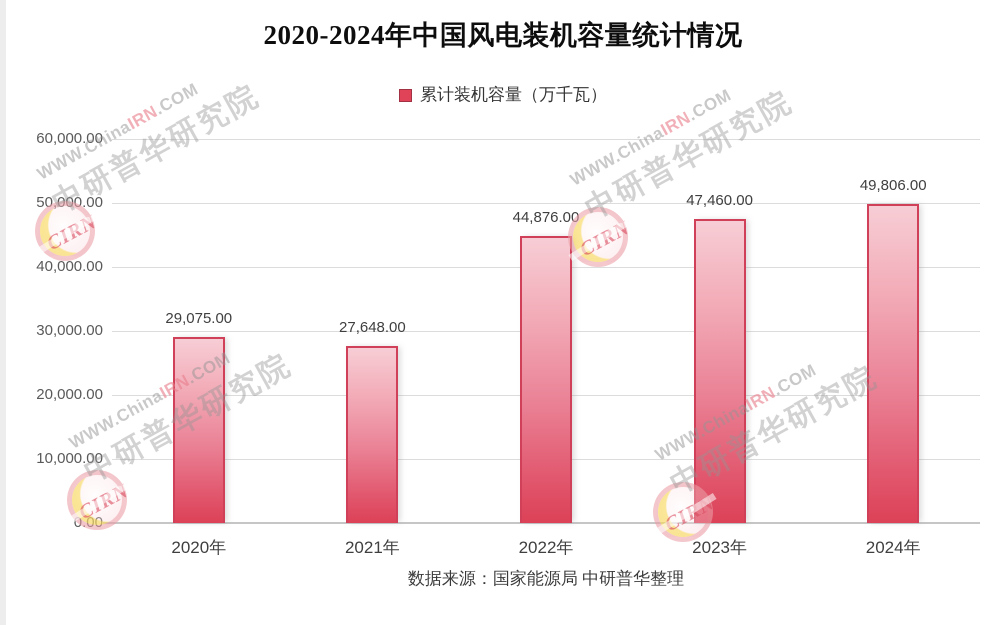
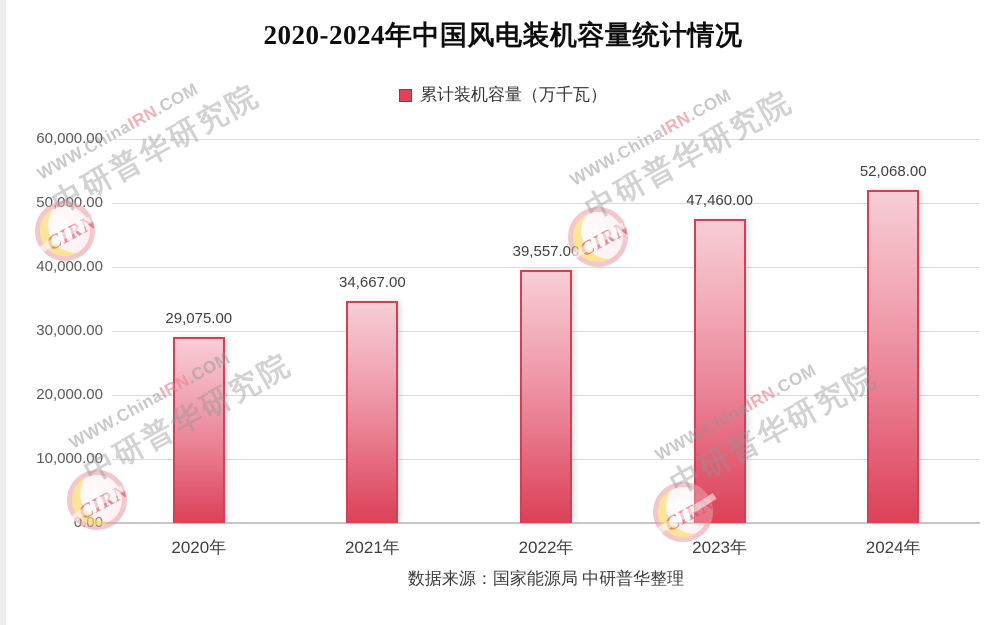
2021年: 27,648.00 -> 34,667.00
2022年: 44,876.00 -> 39,557.00
2024年: 49,806.00 -> 52,068.00
